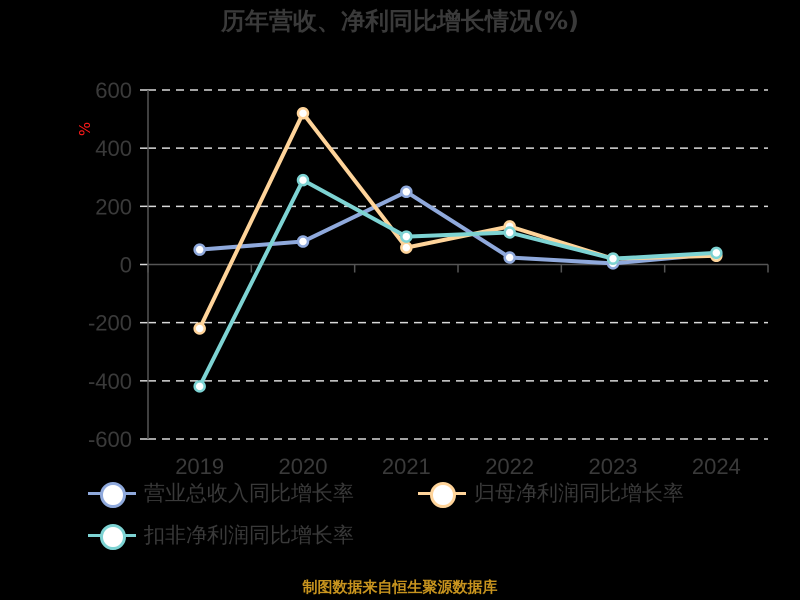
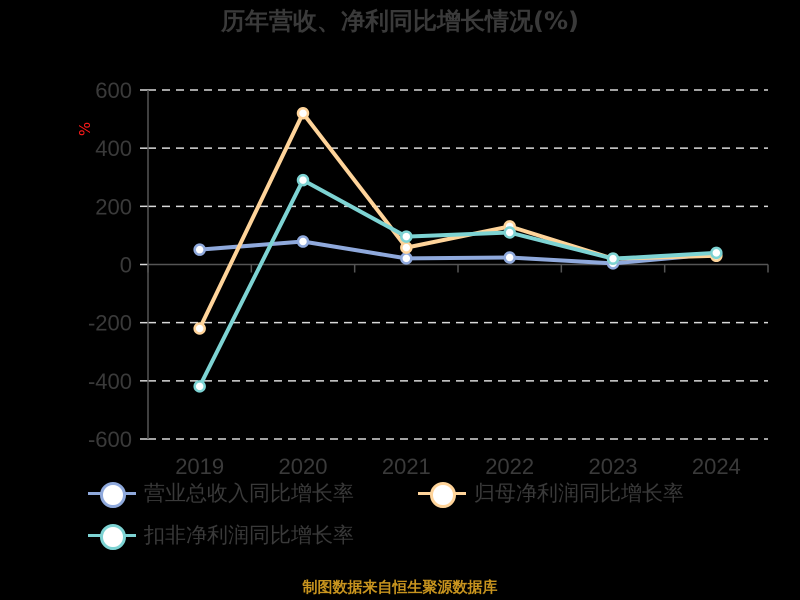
营业总收入同比增长率/2021: 250 -> 20
